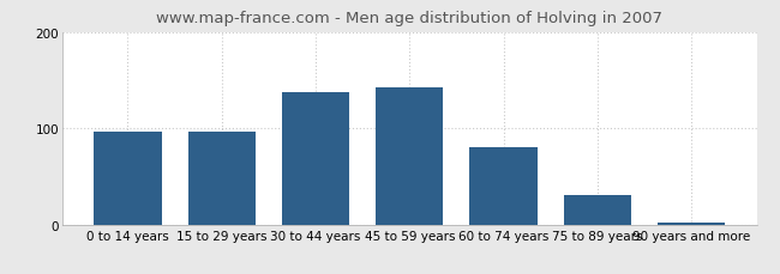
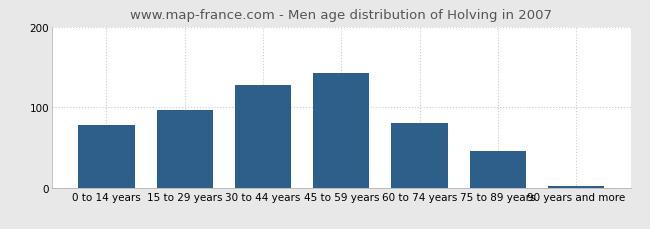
0 to 14 years: 97 -> 78
30 to 44 years: 138 -> 128
75 to 89 years: 30 -> 46
